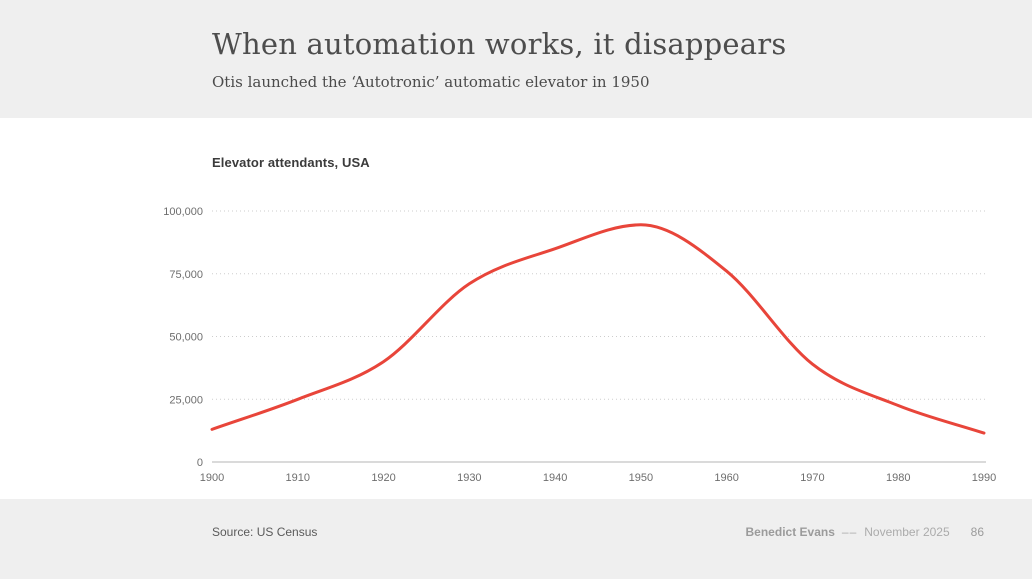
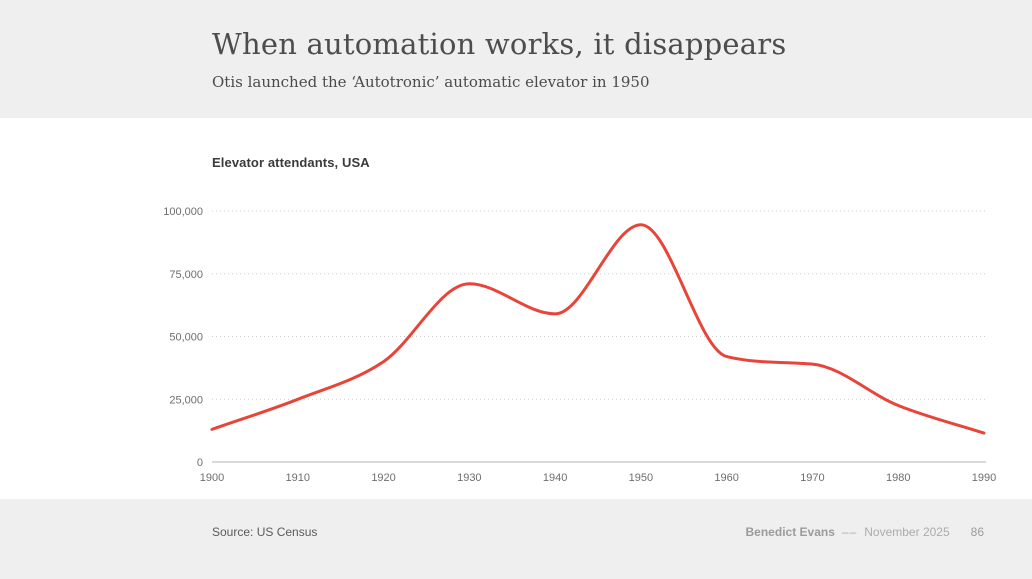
1940: 85000 -> 59000
1960: 76000 -> 42000
